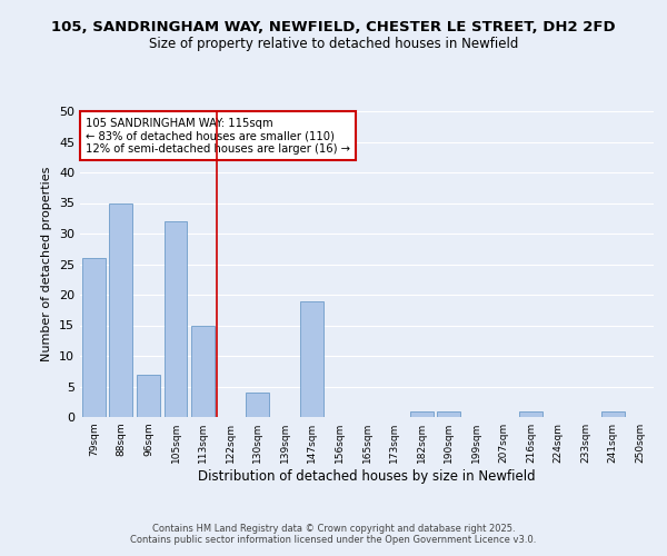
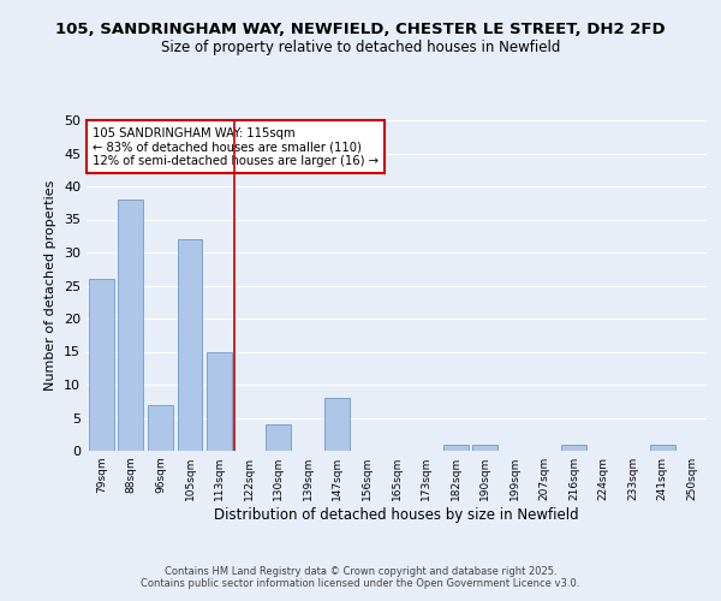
88sqm: 35 -> 38
147sqm: 19 -> 8
